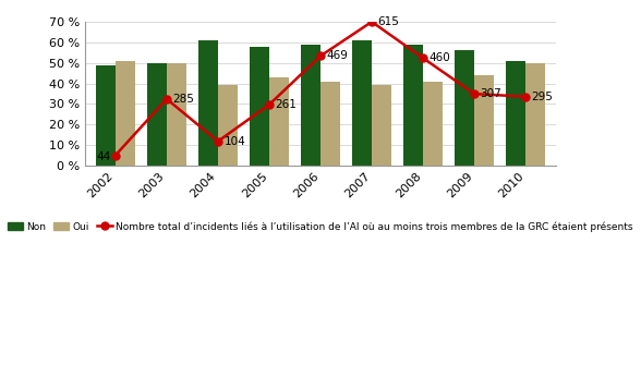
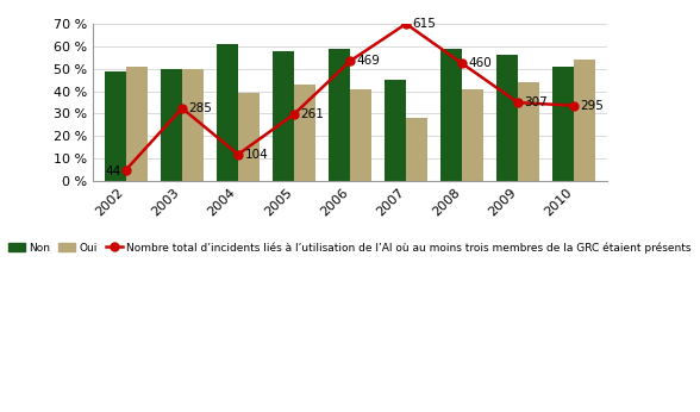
Non/2007: 61 % -> 45 %
Oui/2007: 39 % -> 28 %
Oui/2010: 50 % -> 54 %
